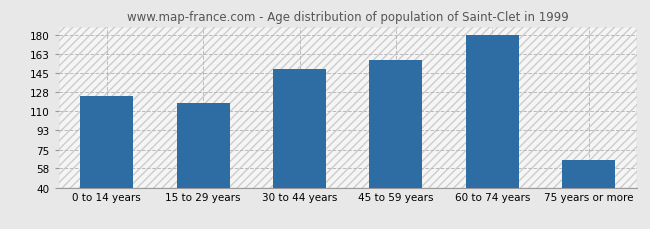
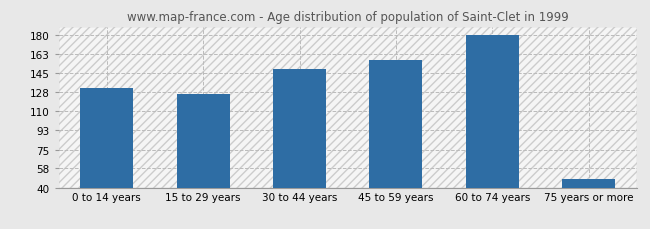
0 to 14 years: 124 -> 132
15 to 29 years: 118 -> 126
75 years or more: 65 -> 48
